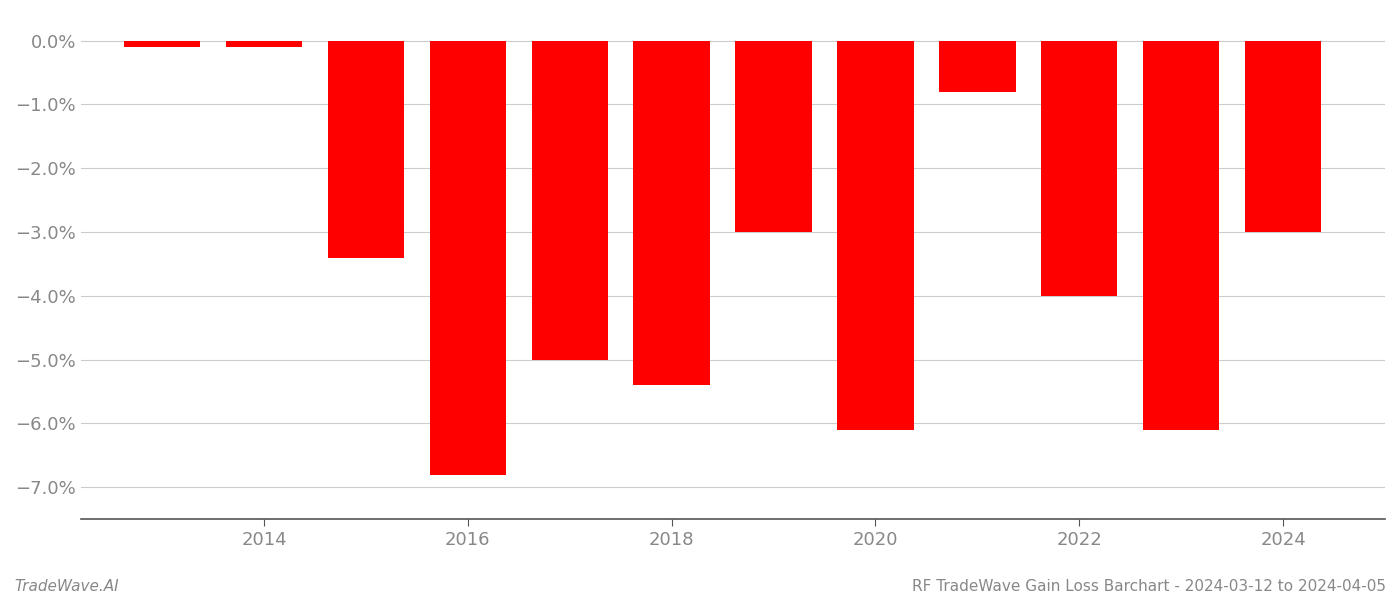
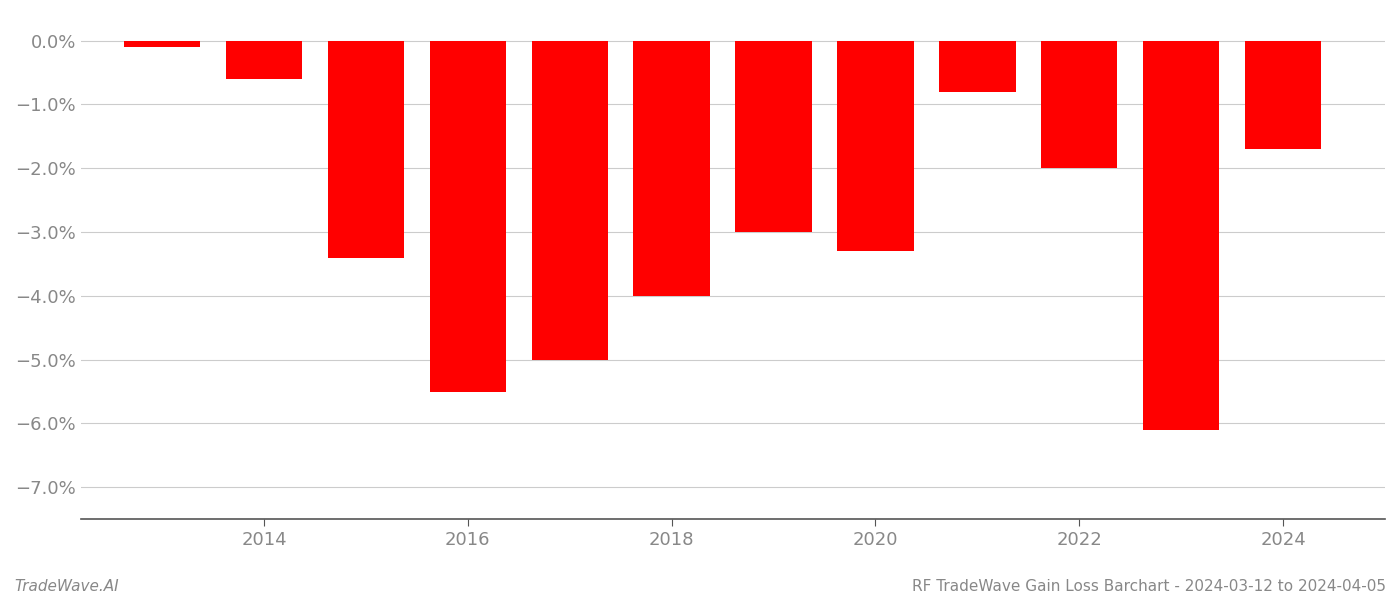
2014: -0.1% -> -0.6%
2016: -6.8% -> -5.5%
2018: -5.4% -> -4.0%
2020: -6.1% -> -3.3%
2022: -4.0% -> -2.0%
2024: -3.0% -> -1.7%
